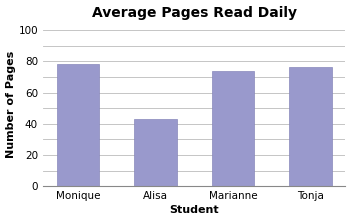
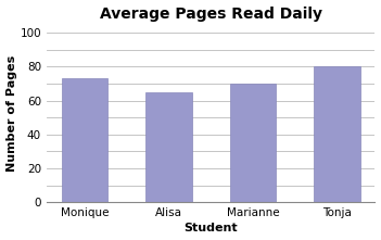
Monique: 78 -> 73
Alisa: 43 -> 65
Marianne: 74 -> 70
Tonja: 76 -> 80
